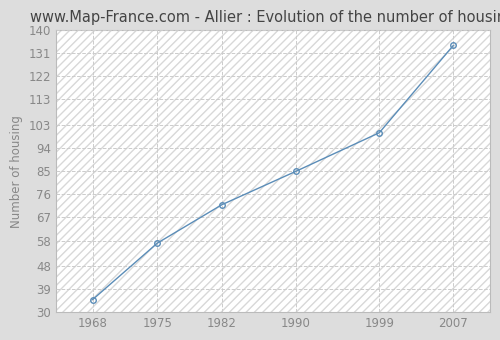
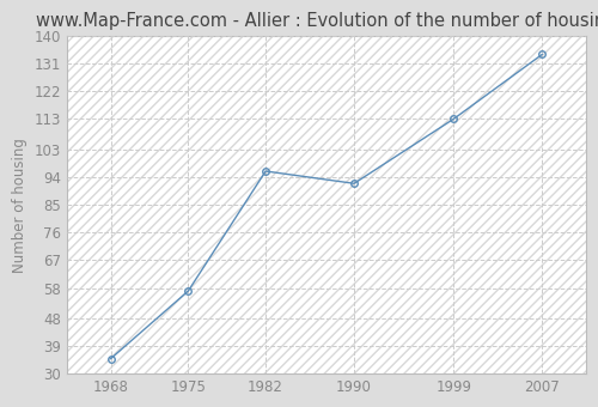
1982: 72 -> 96
1990: 85 -> 92
1999: 100 -> 113
